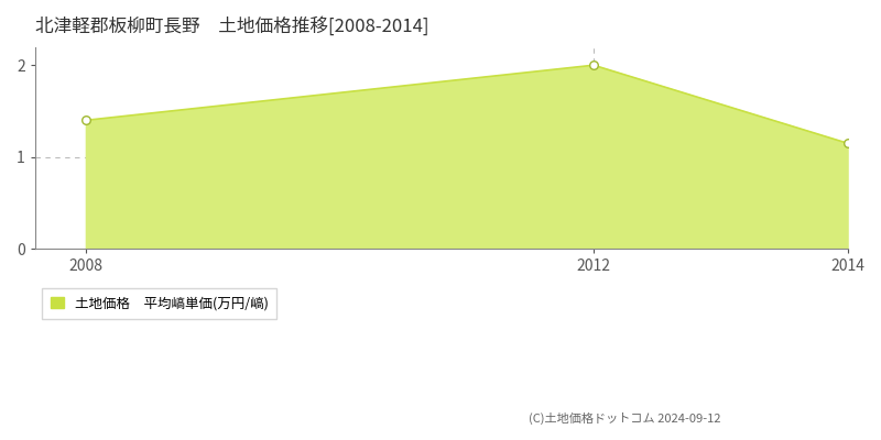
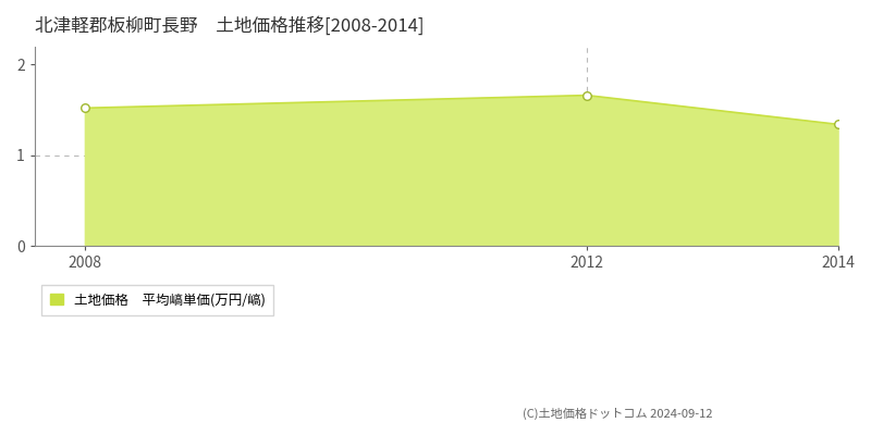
2008: 1.40 -> 1.52
2012: 2.00 -> 1.66
2014: 1.15 -> 1.34
